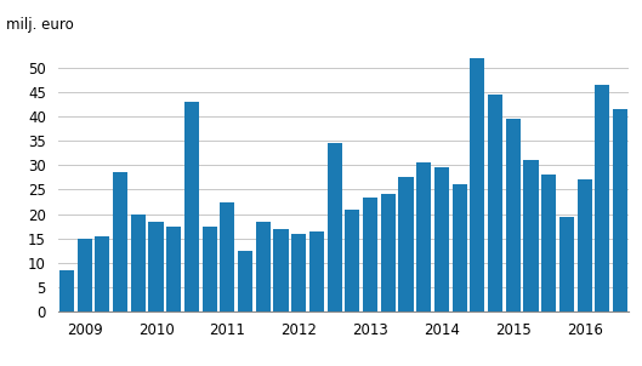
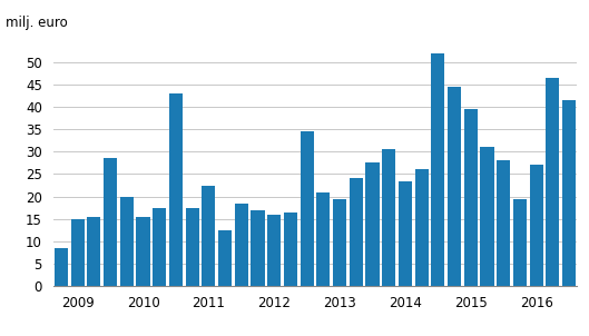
2010: 18.5 -> 15.5
2013: 23.5 -> 19.5
2014: 29.5 -> 23.5
